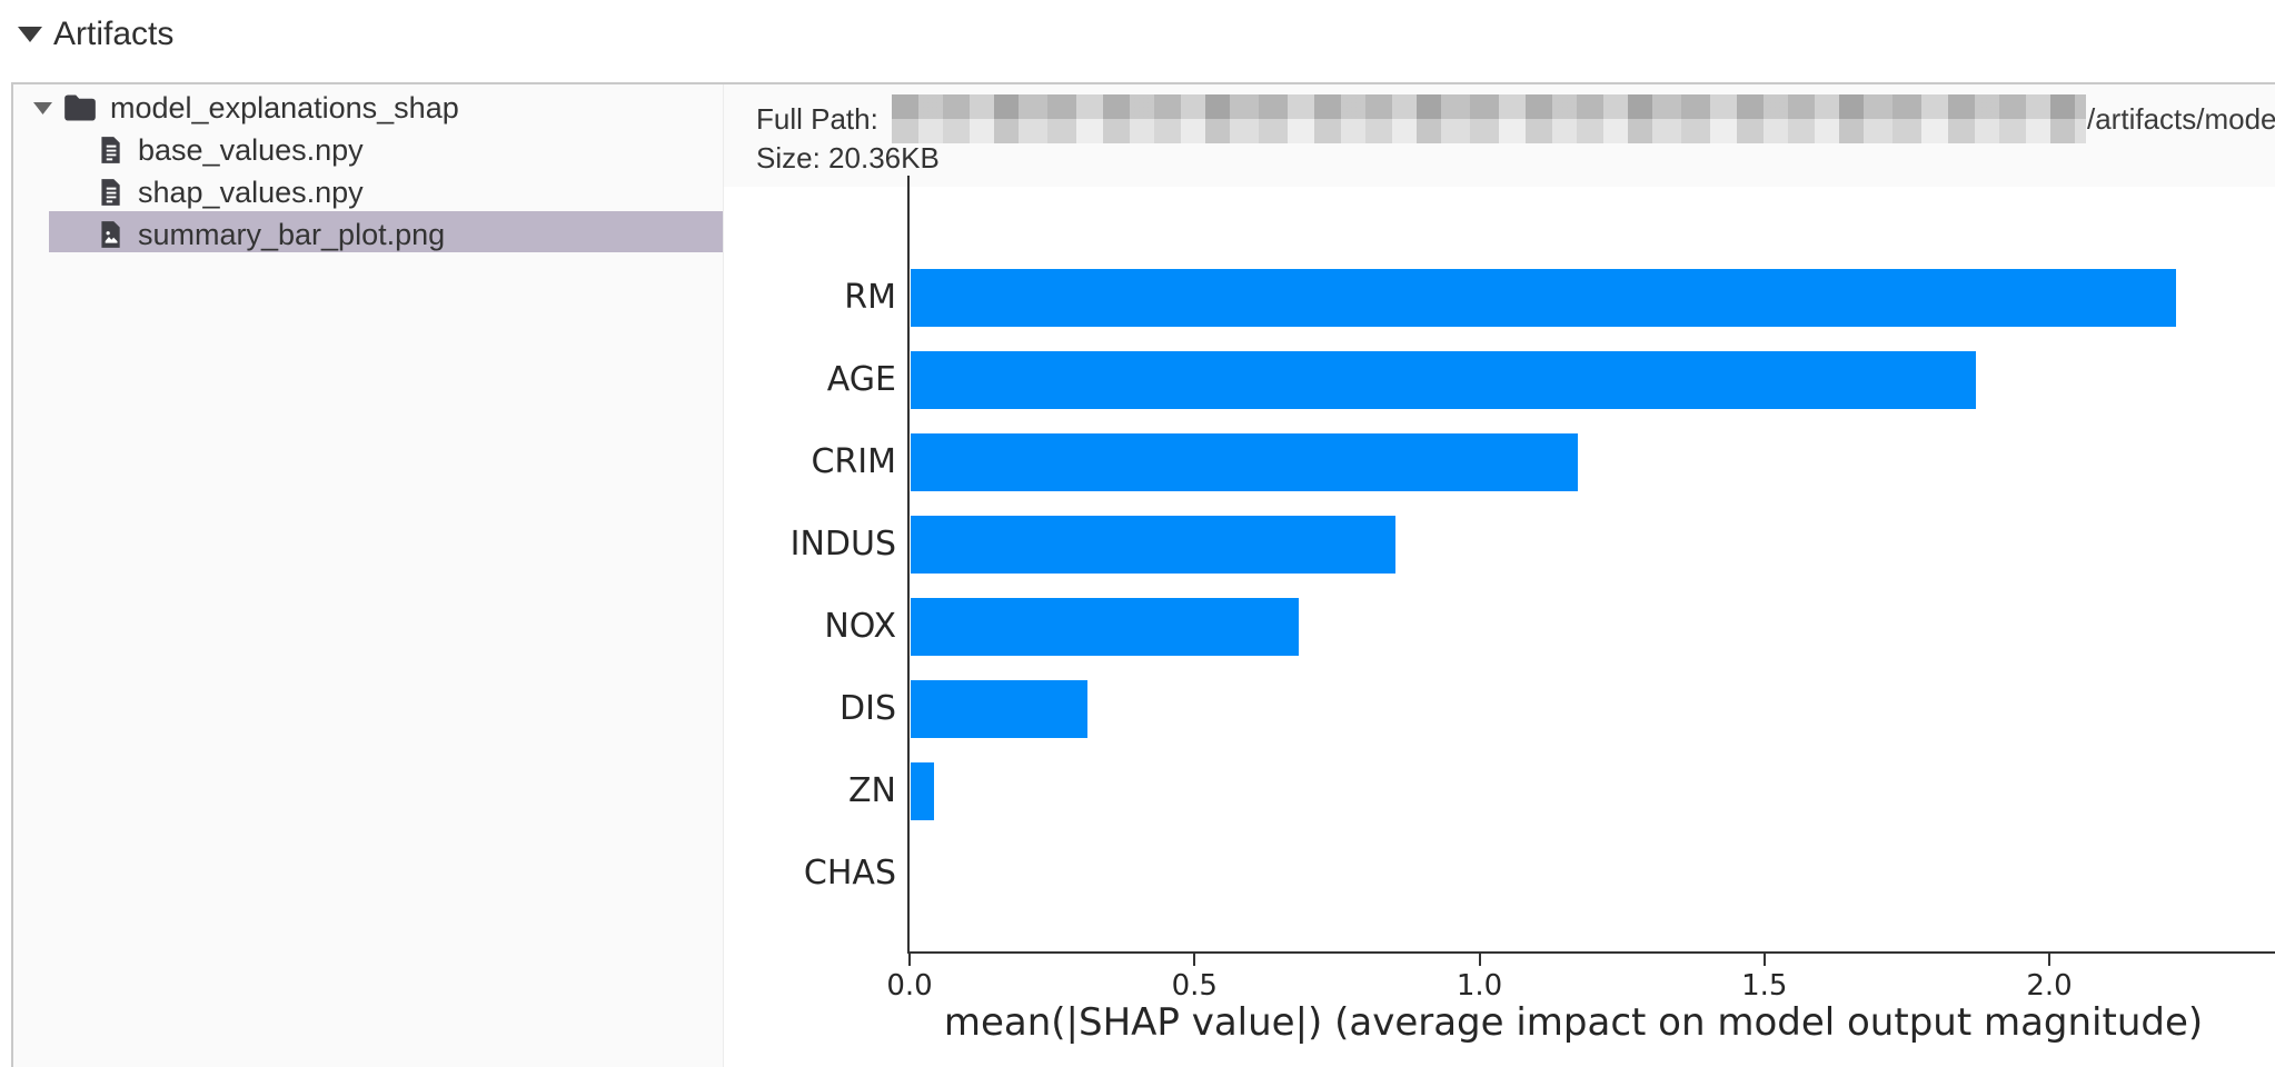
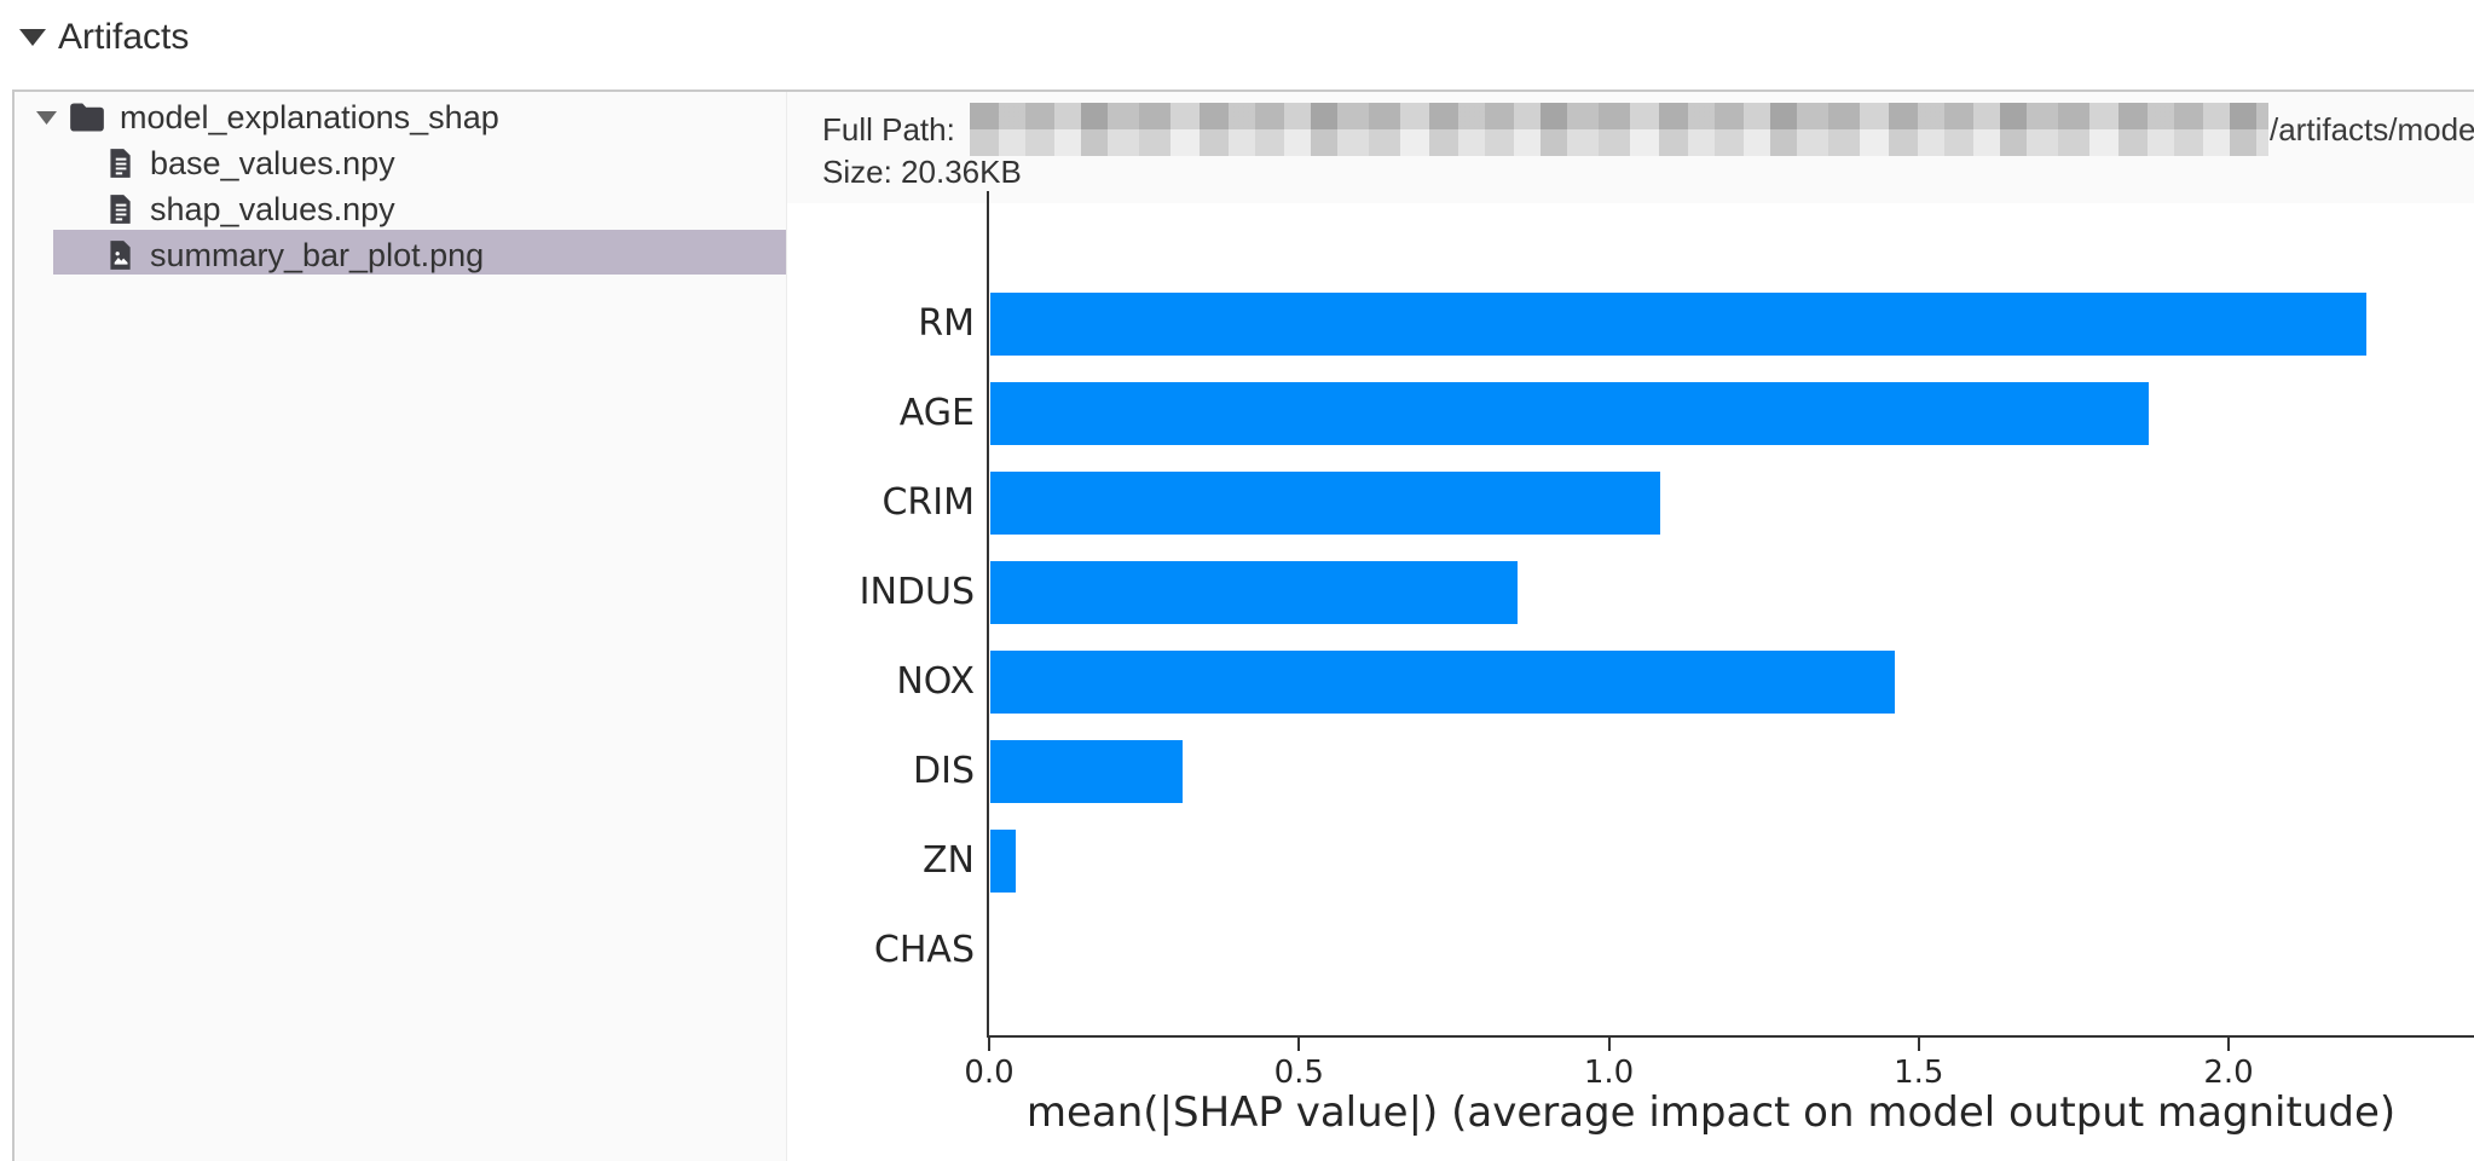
CRIM: 1.17 -> 1.08
NOX: 0.68 -> 1.46
